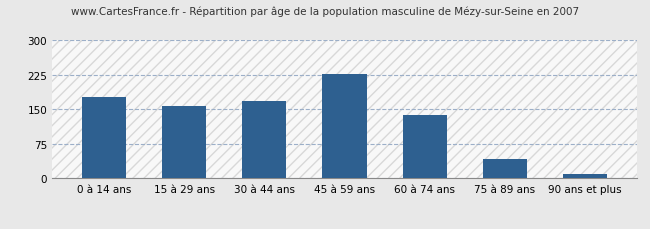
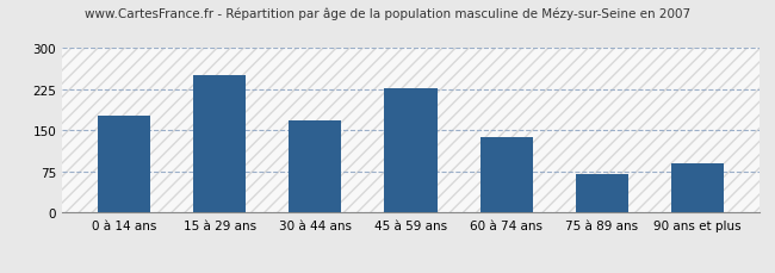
15 à 29 ans: 158 -> 250
75 à 89 ans: 43 -> 70
90 ans et plus: 10 -> 90
